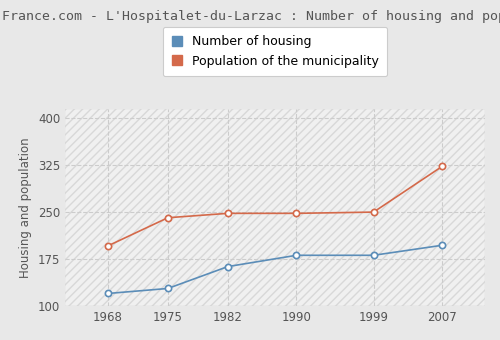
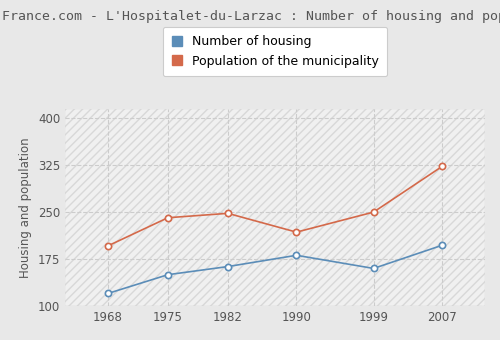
Number of housing/1975: 128 -> 150
Population of the municipality/1990: 248 -> 218
Number of housing/1999: 181 -> 160
